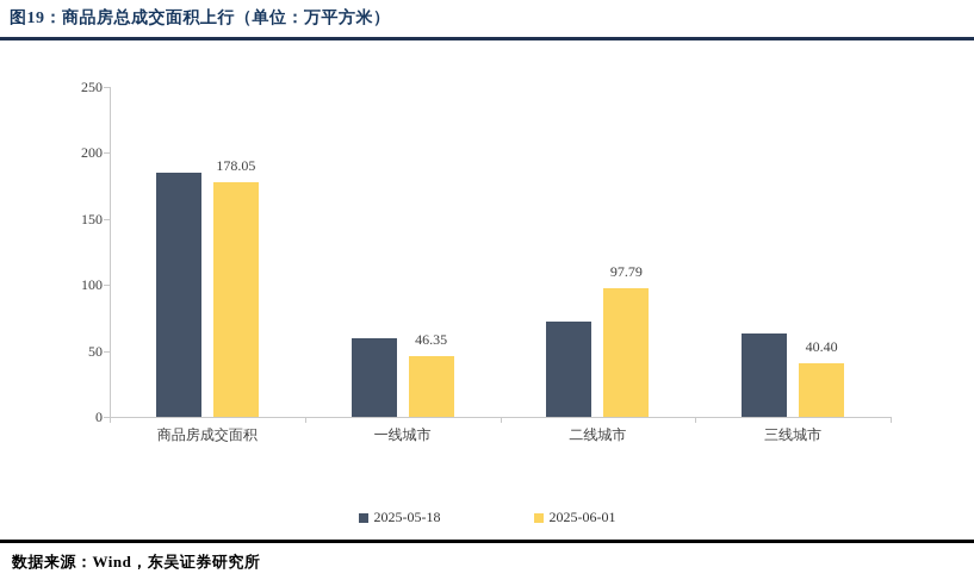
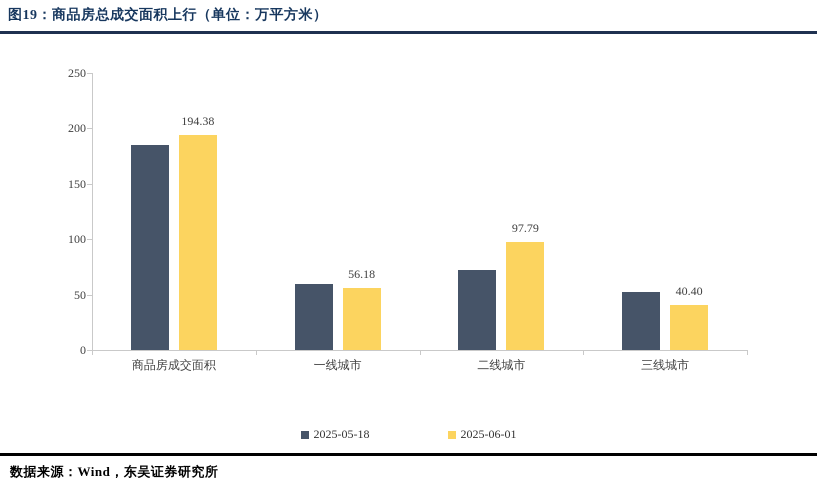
2025-06-01/商品房成交面积: 178.05 -> 194.38
2025-06-01/一线城市: 46.35 -> 56.18
2025-05-18/三线城市: 63 -> 52
